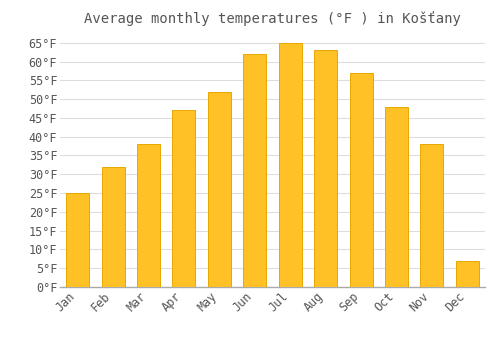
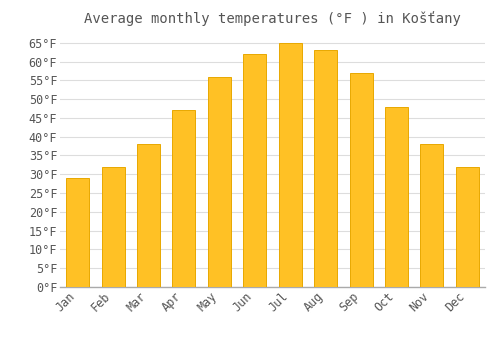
Jan: 25°F -> 29°F
May: 52°F -> 56°F
Dec: 7°F -> 32°F
